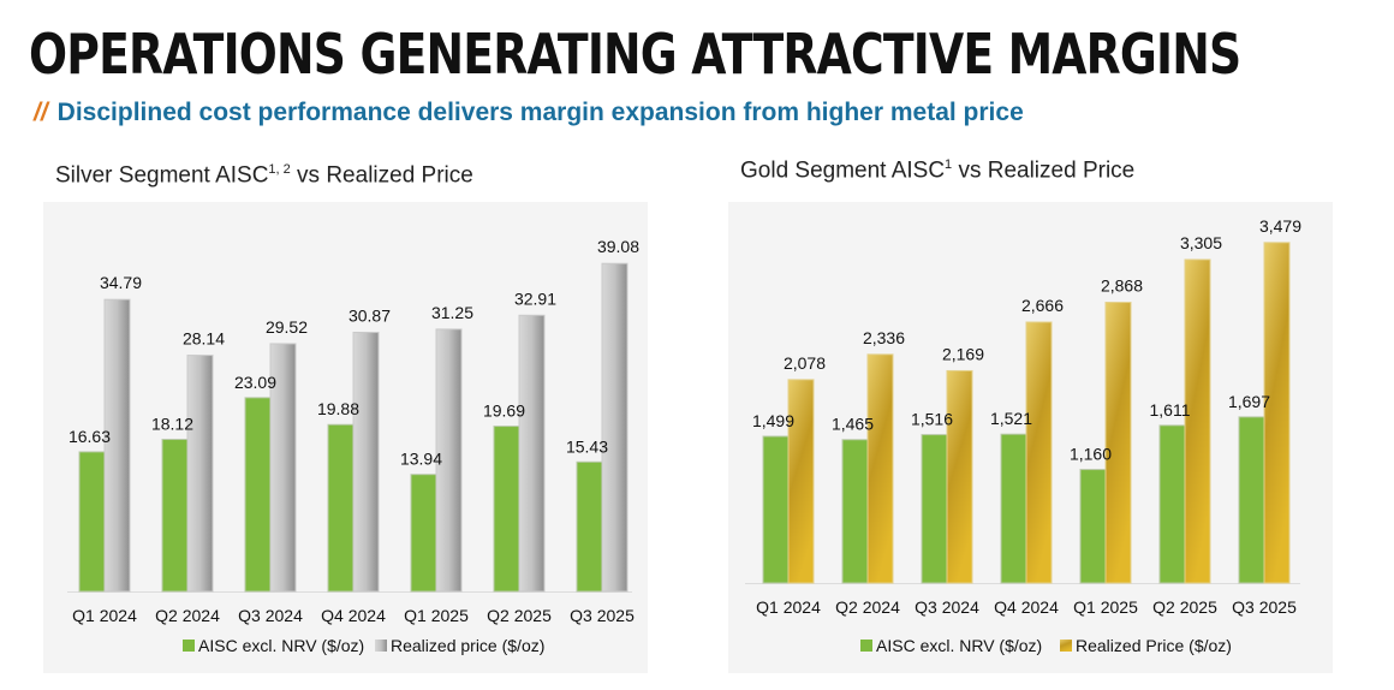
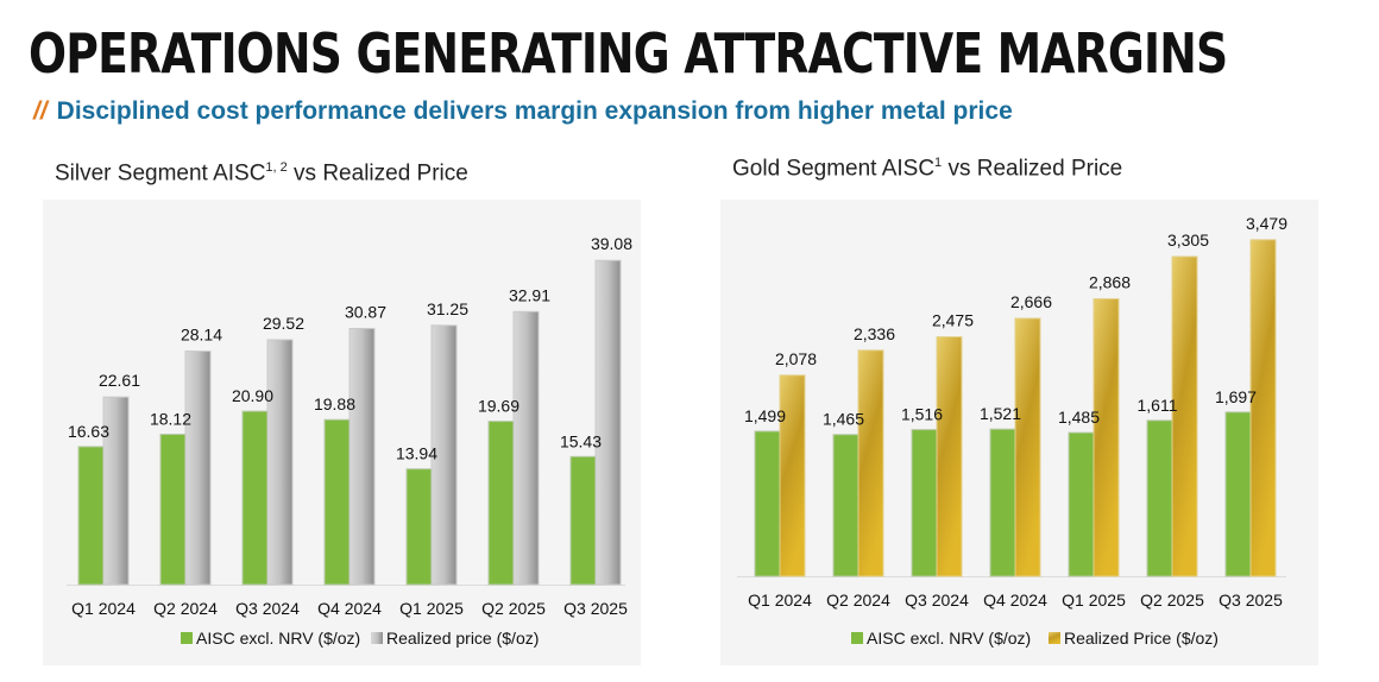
Silver Segment AISC1,2 vs Realized Price/Realized price ($/oz)/Q1 2024: 34.79 -> 22.61
Silver Segment AISC1,2 vs Realized Price/AISC excl. NRV ($/oz)/Q3 2024: 23.09 -> 20.90
Gold Segment AISC1 vs Realized Price/Realized Price ($/oz)/Q3 2024: 2,169 -> 2,475
Gold Segment AISC1 vs Realized Price/AISC excl. NRV ($/oz)/Q1 2025: 1,160 -> 1,485
